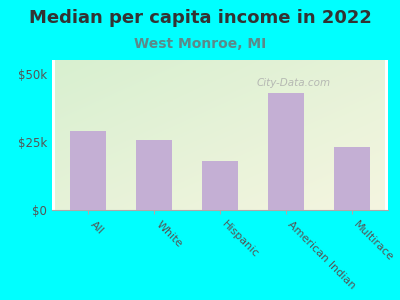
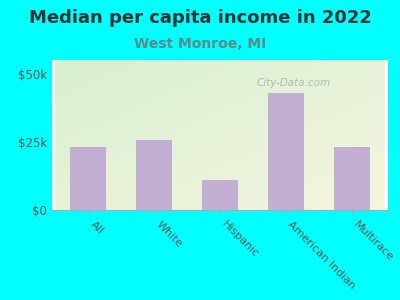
All: $29.0k -> $23.0k
Hispanic: $18.0k -> $11.0k
